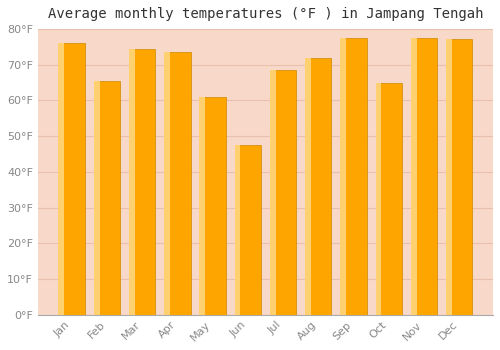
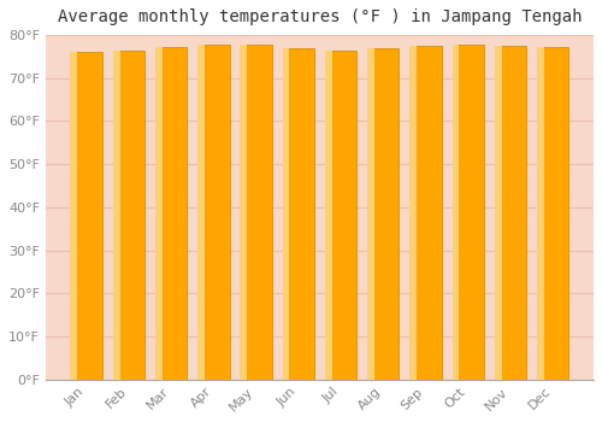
Feb: 65.5°F -> 76.3°F
Mar: 74.5°F -> 77.2°F
Apr: 73.5°F -> 77.7°F
May: 61.0°F -> 77.7°F
Jun: 47.5°F -> 77.0°F
Jul: 68.5°F -> 76.5°F
Aug: 72.0°F -> 76.8°F
Oct: 65.0°F -> 77.9°F
